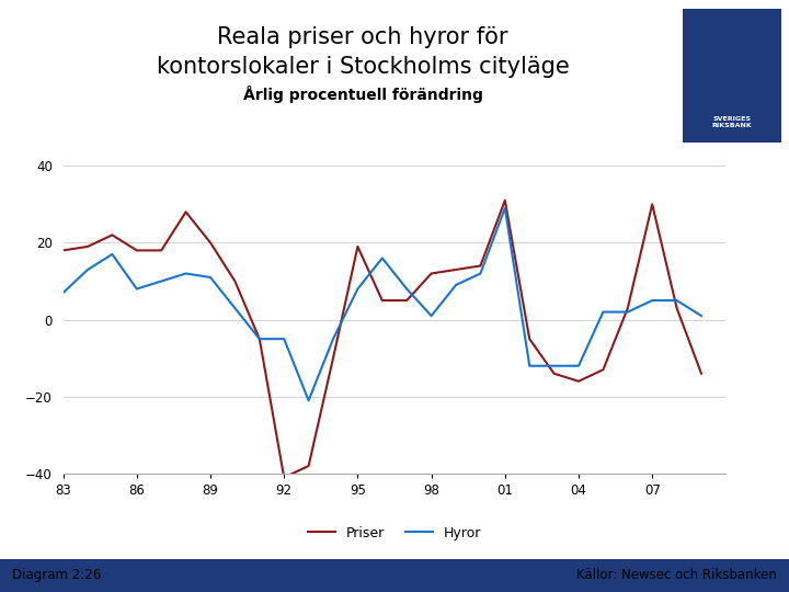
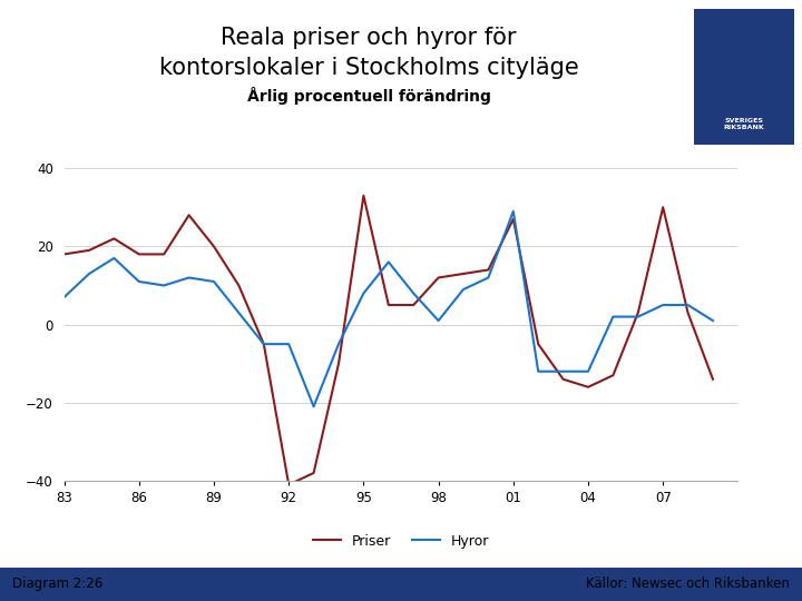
Hyror/86: 8 -> 11
Priser/95: 19 -> 33
Priser/01: 31 -> 27
